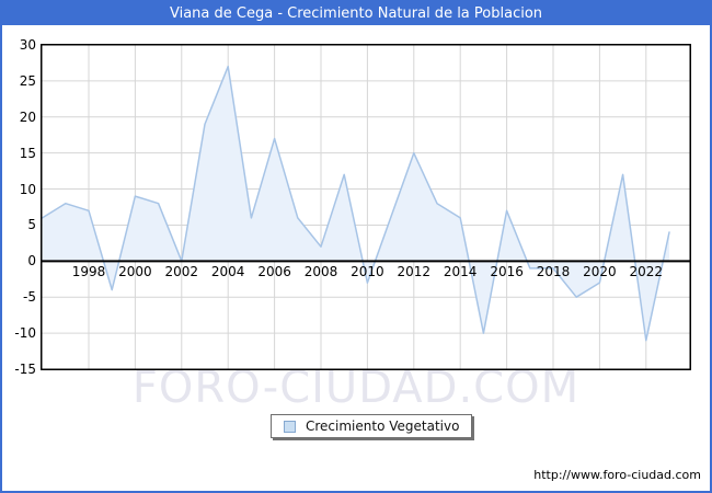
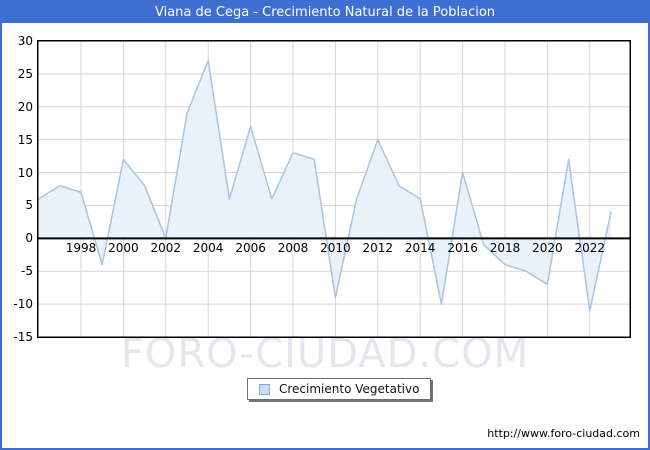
2000: 9 -> 12
2008: 2 -> 13
2010: -3 -> -9
2016: 7 -> 10
2018: -1 -> -4
2020: -3 -> -7
